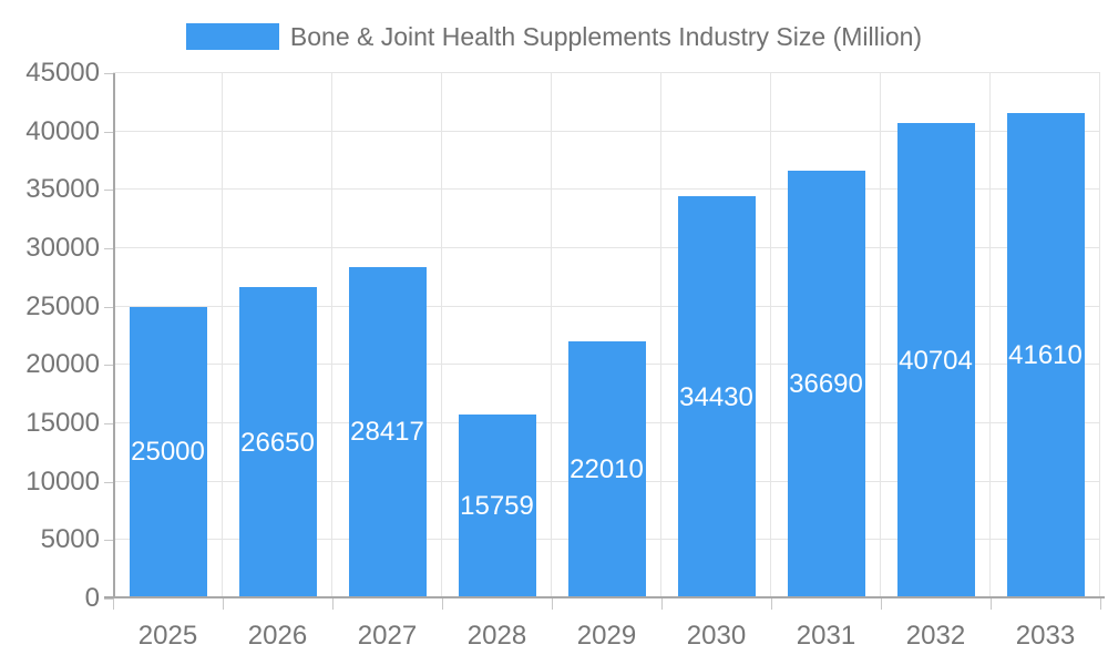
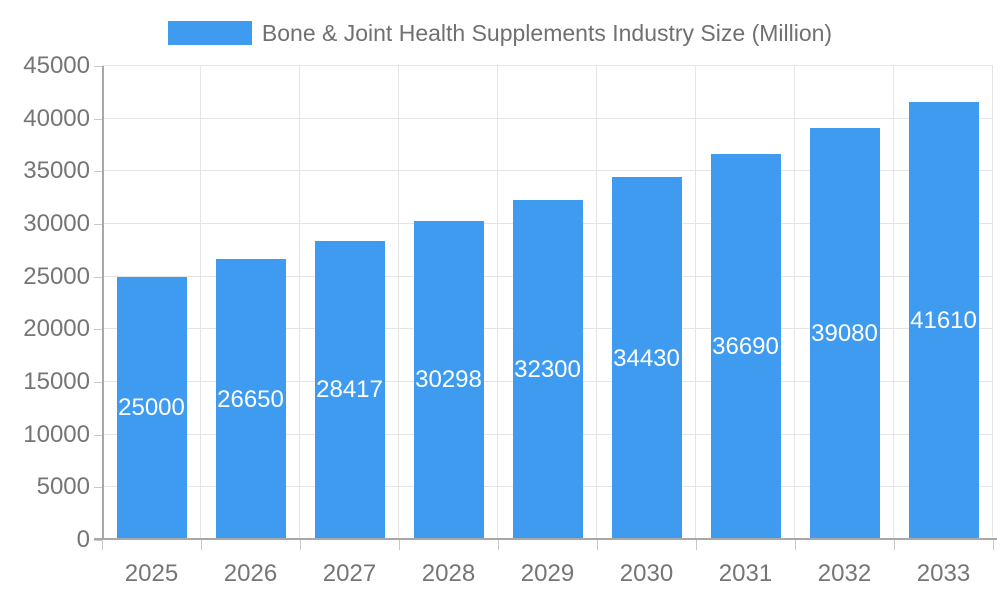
2028: 15759 -> 30298
2029: 22010 -> 32300
2032: 40704 -> 39080
